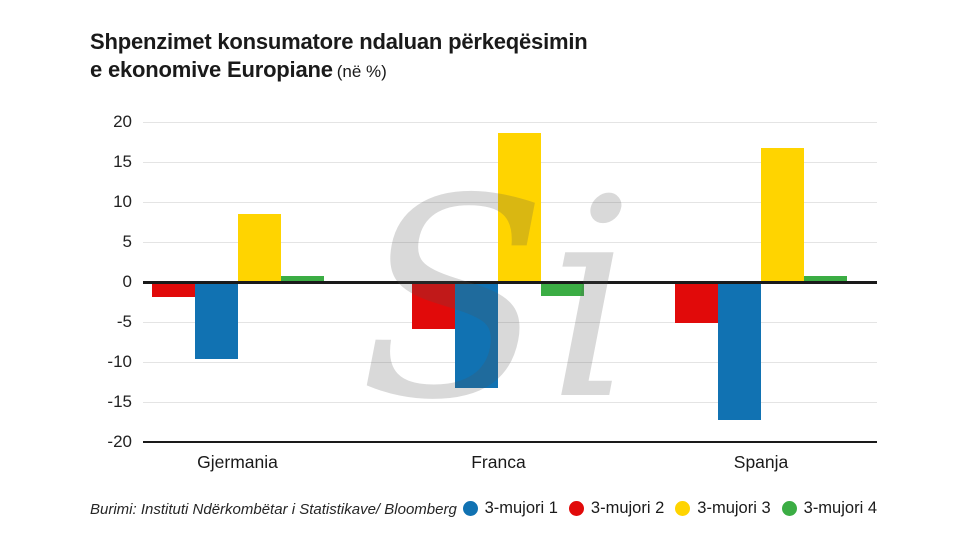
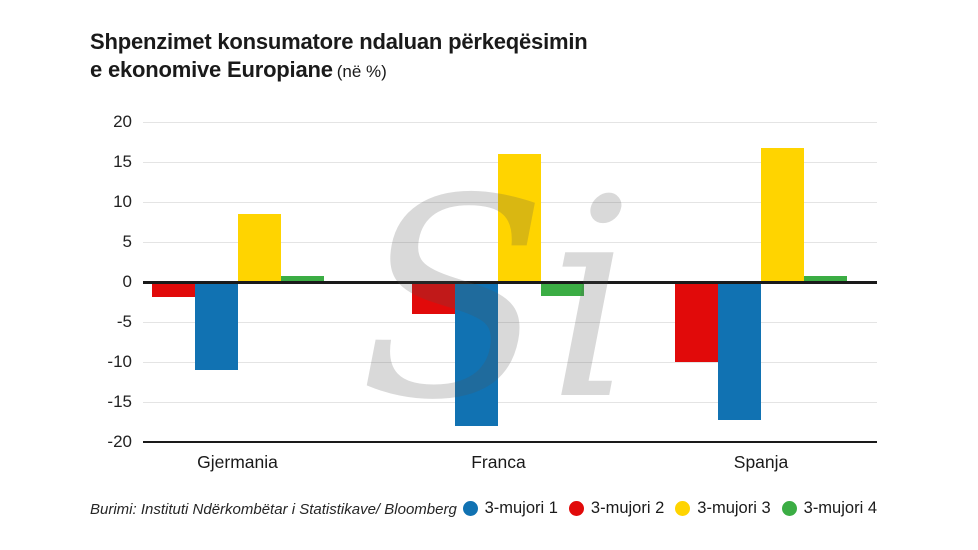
3-mujori 1/Gjermania: -10 -> -11
3-mujori 1/Franca: -13 -> -18
3-mujori 2/Franca: -6 -> -4
3-mujori 3/Franca: 19 -> 16
3-mujori 2/Spanja: -5 -> -10
